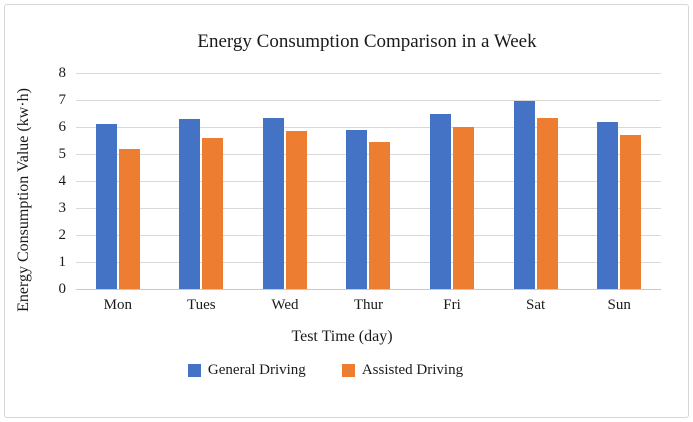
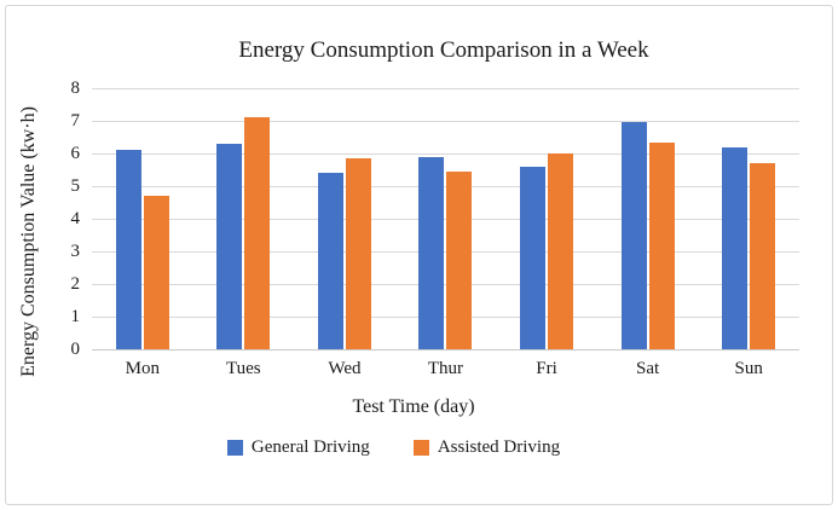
Assisted Driving/Mon: 5.2 -> 4.7
Assisted Driving/Tues: 5.6 -> 7.1
General Driving/Wed: 6.3 -> 5.4
General Driving/Fri: 6.5 -> 5.6
